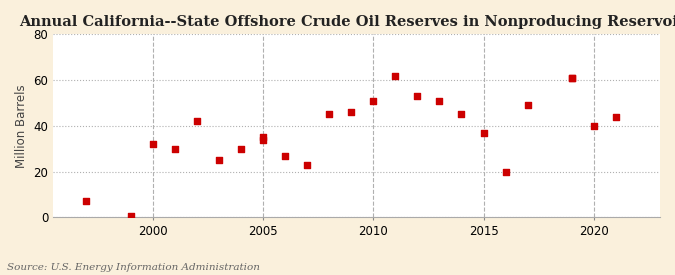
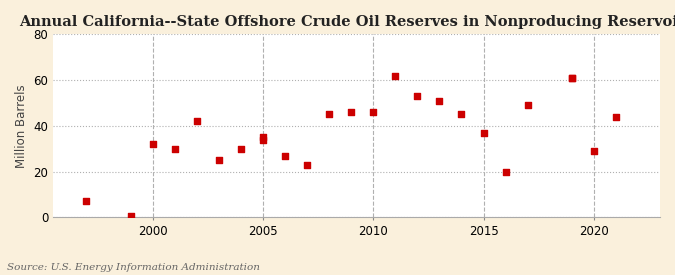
2010: 51.0 -> 46.0
2020: 40.0 -> 29.0
